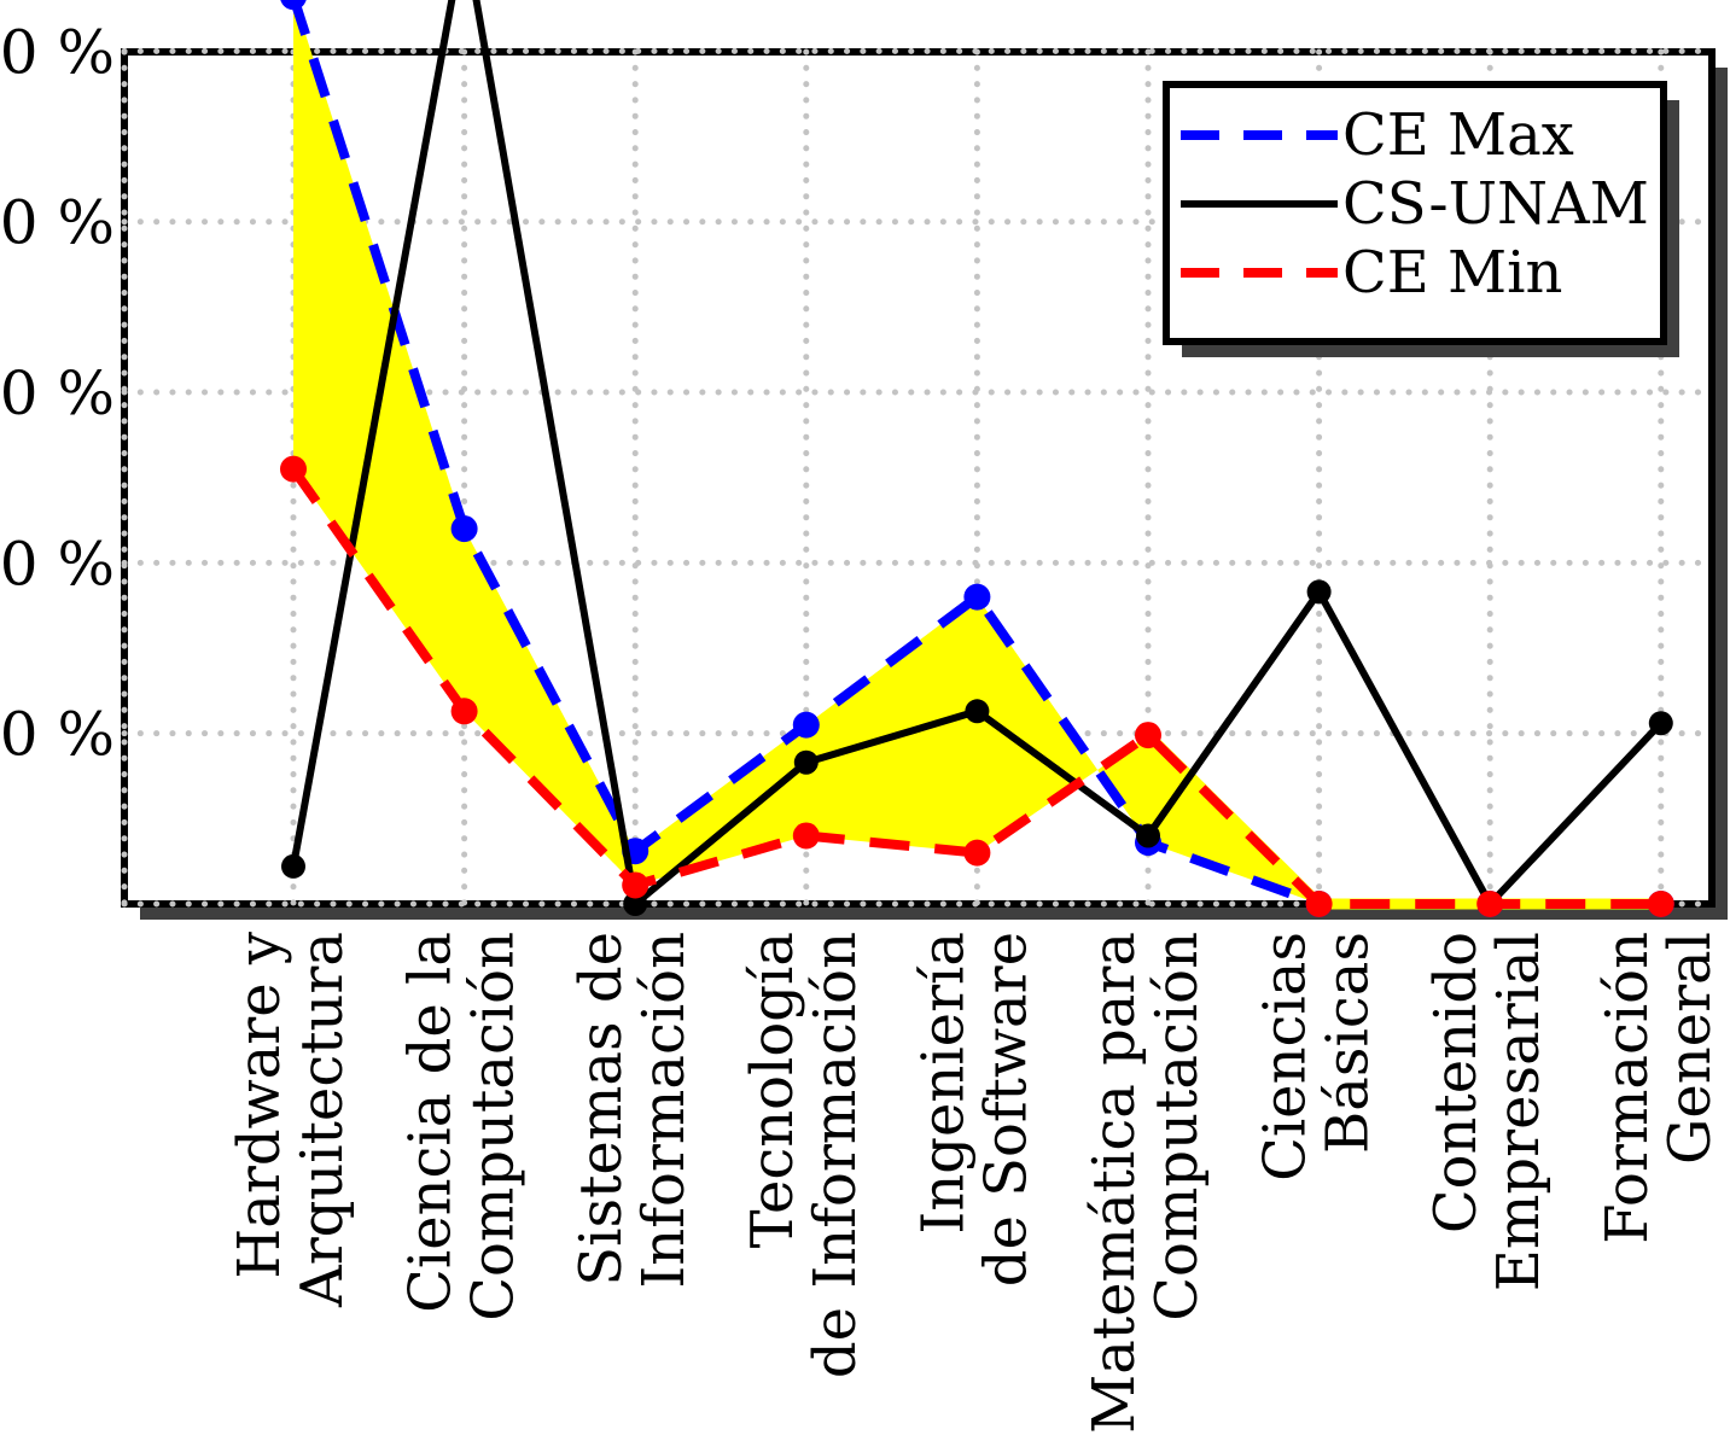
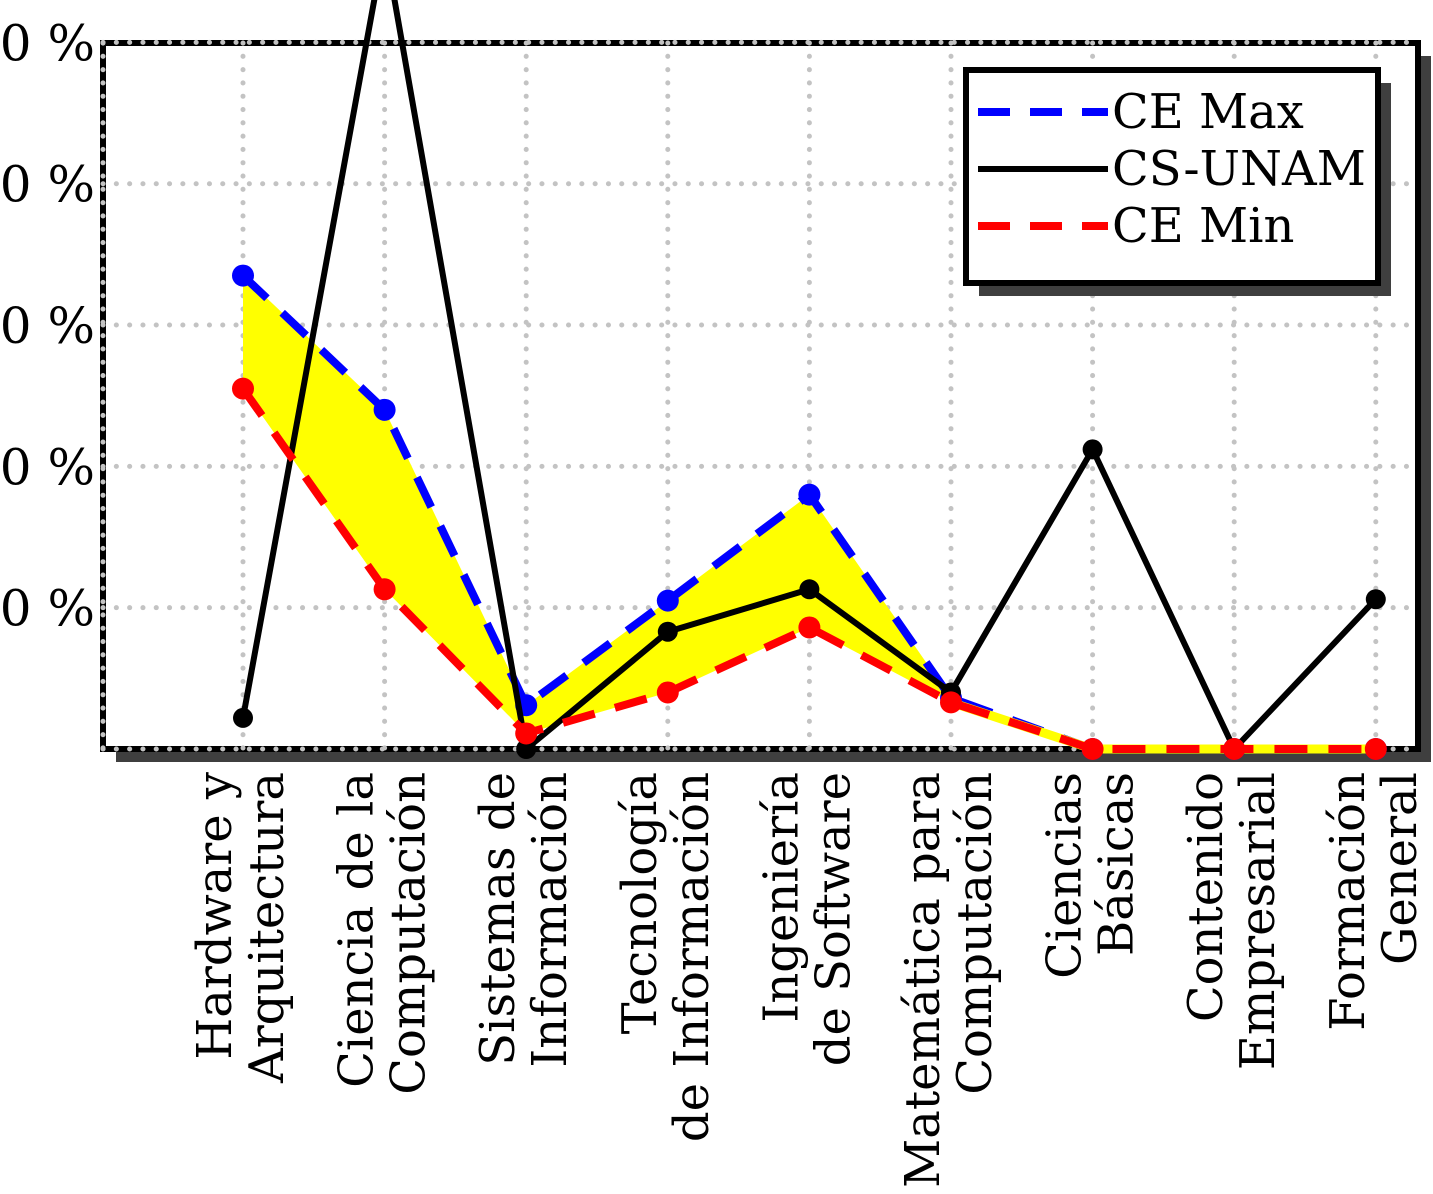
CE Max/Hardware y Arquitectura: 53.2% -> 33.5%
CE Max/Ciencia de la Computación: 22.0% -> 24.0%
CE Min/Ingeniería de Software: 3.0% -> 8.6%
CE Min/Matemática para Computación: 9.9% -> 3.3%
CS-UNAM/Ciencias Básicas: 18.3% -> 21.2%
